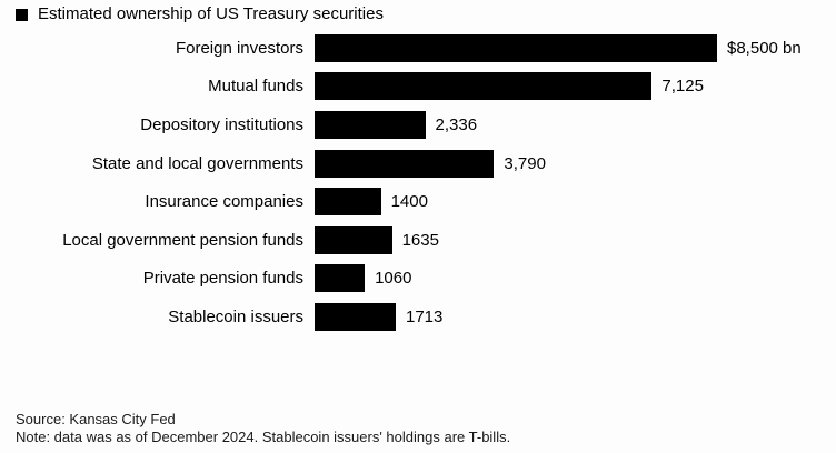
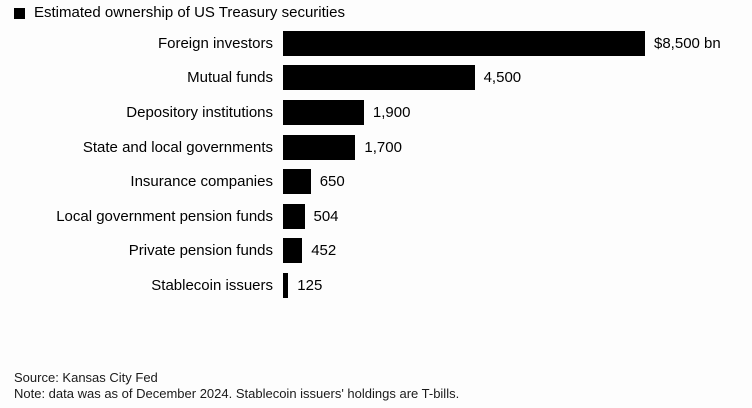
Mutual funds: 7,125 -> 4,500
Depository institutions: 2,336 -> 1,900
State and local governments: 3,790 -> 1,700
Insurance companies: 1400 -> 650
Local government pension funds: 1635 -> 504
Private pension funds: 1060 -> 452
Stablecoin issuers: 1713 -> 125
